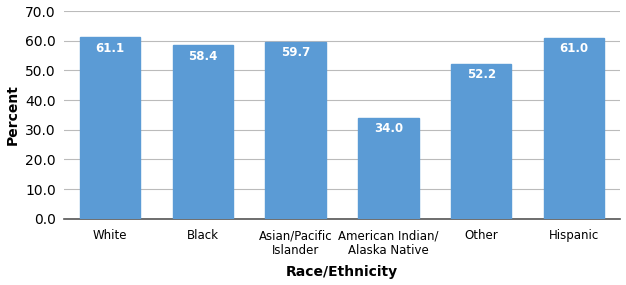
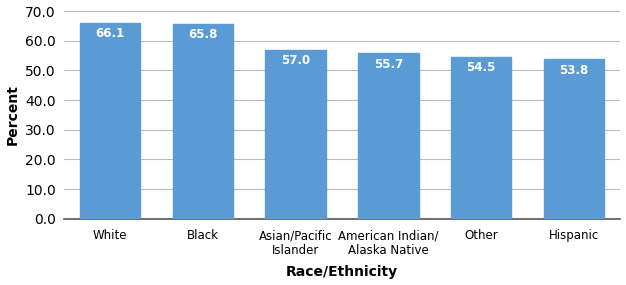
White: 61.1 -> 66.1
Black: 58.4 -> 65.8
Asian/Pacific Islander: 59.7 -> 57.0
American Indian/ Alaska Native: 34.0 -> 55.7
Other: 52.2 -> 54.5
Hispanic: 61.0 -> 53.8
